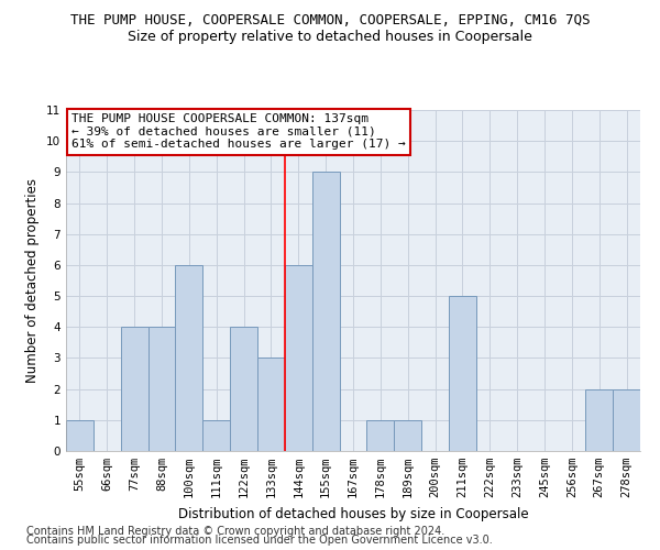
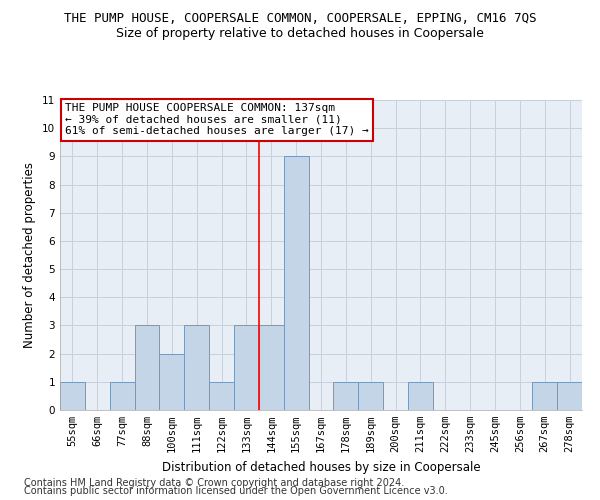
77sqm: 4 -> 1
88sqm: 4 -> 3
100sqm: 6 -> 2
111sqm: 1 -> 3
122sqm: 4 -> 1
144sqm: 6 -> 3
211sqm: 5 -> 1
267sqm: 2 -> 1
278sqm: 2 -> 1
